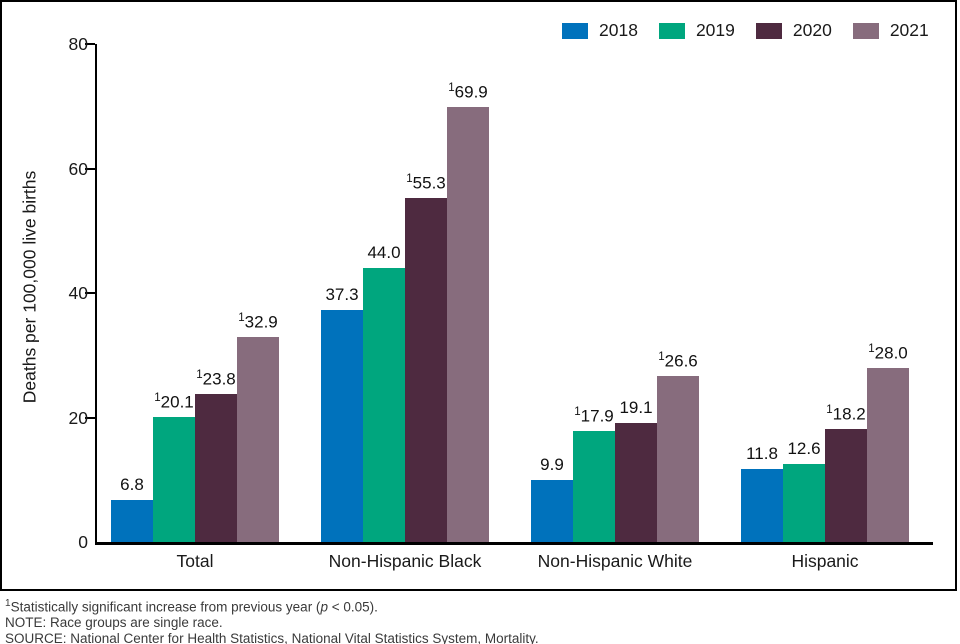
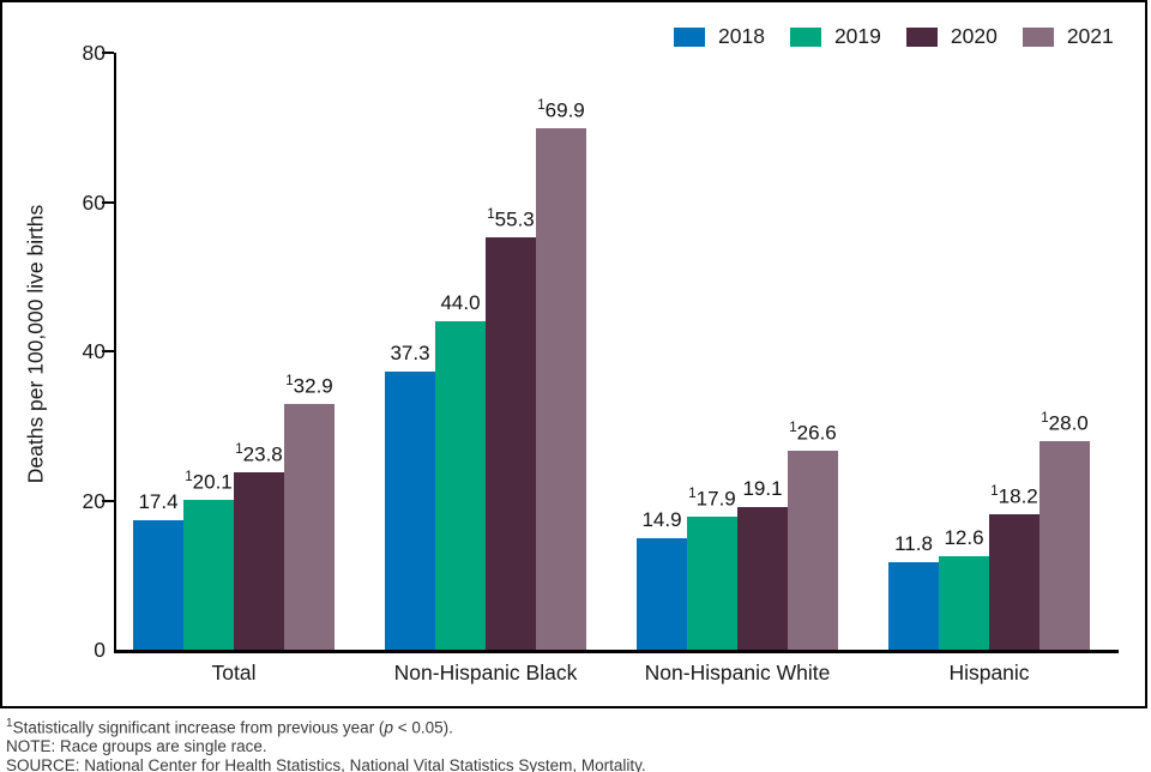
2018/Total: 6.8 -> 17.4
2018/Non-Hispanic White: 9.9 -> 14.9
